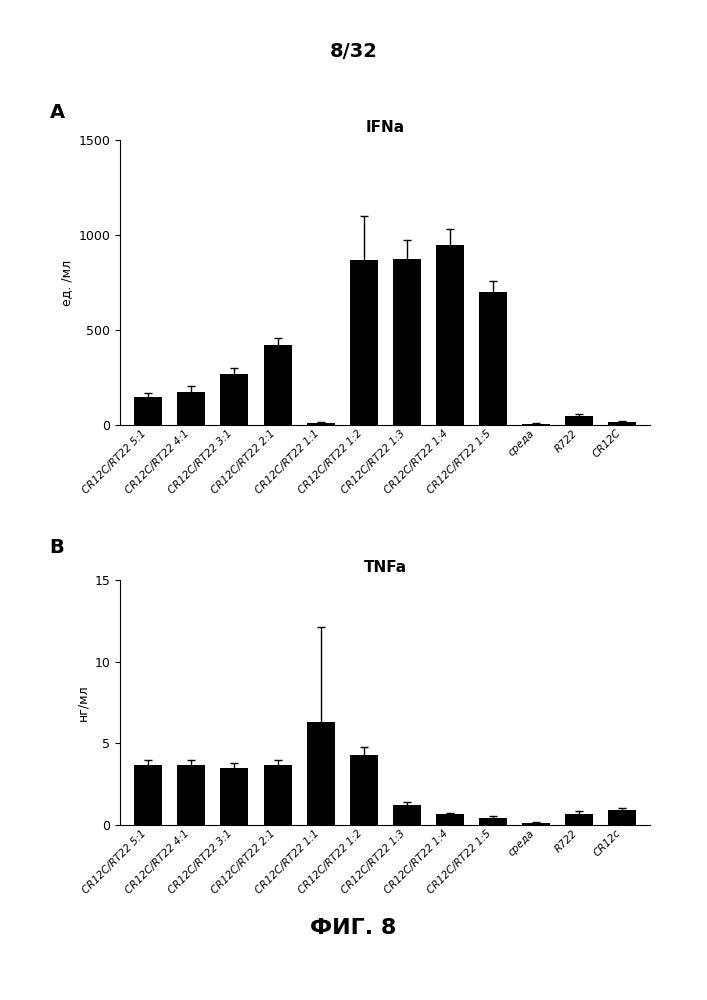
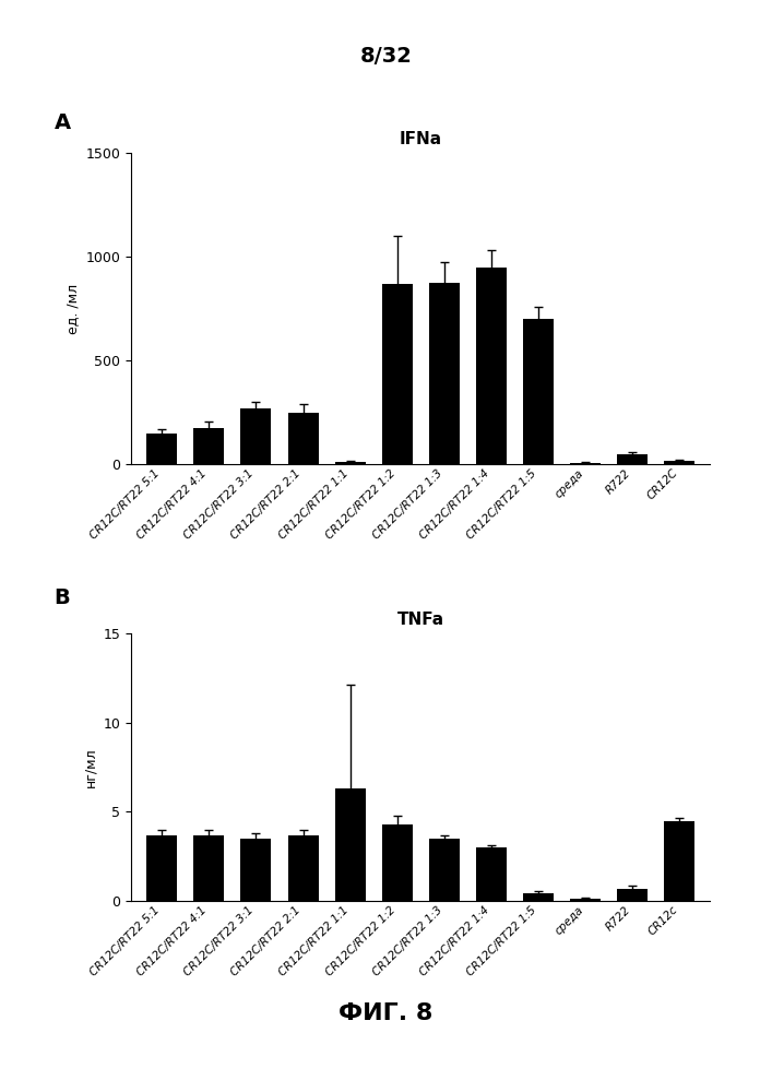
IFNa/CR12C/RT22 2:1: 420 -> 250
TNFa/CR12C/RT22 1:3: 1.2 -> 3.5
TNFa/CR12C/RT22 1:4: 0.7 -> 3.0
TNFa/CR12с: 0.9 -> 4.5
